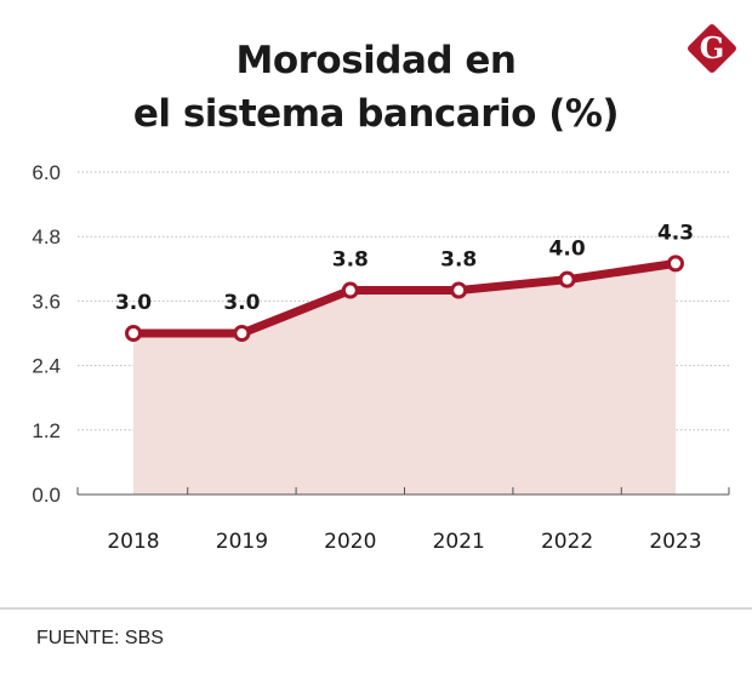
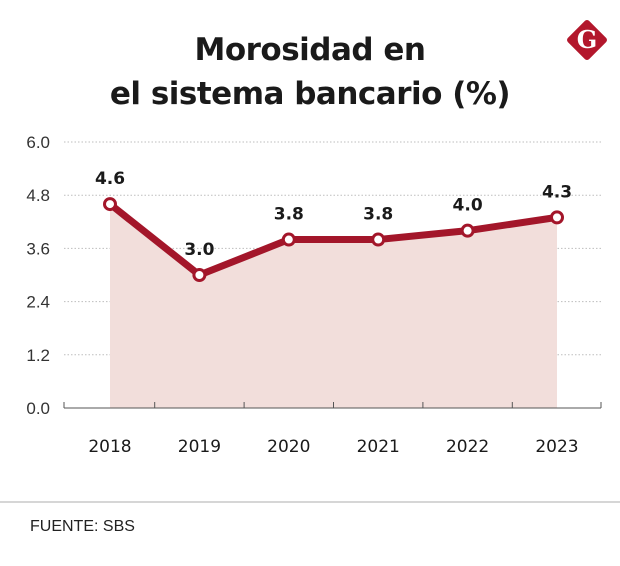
2018: 3.0 -> 4.6
